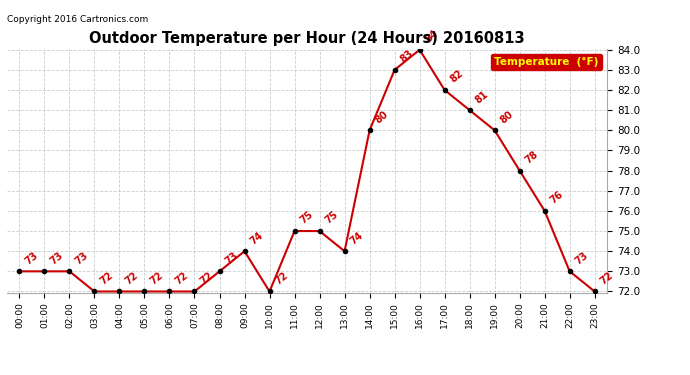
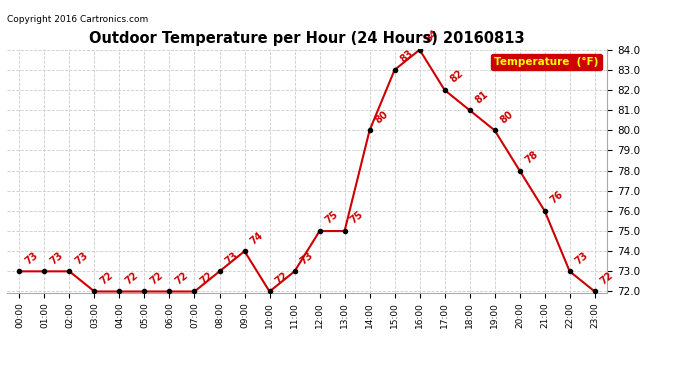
11:00: 75 -> 73
13:00: 74 -> 75
